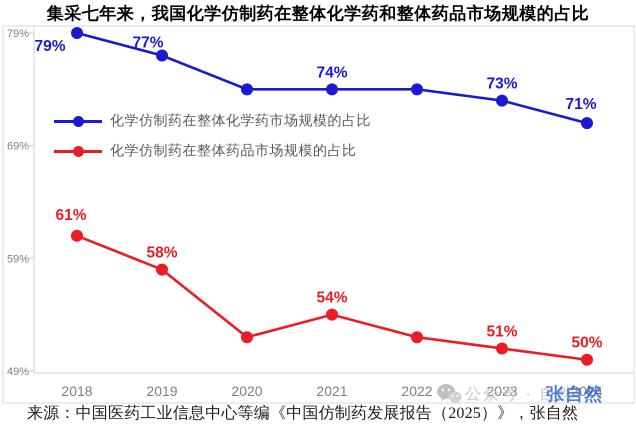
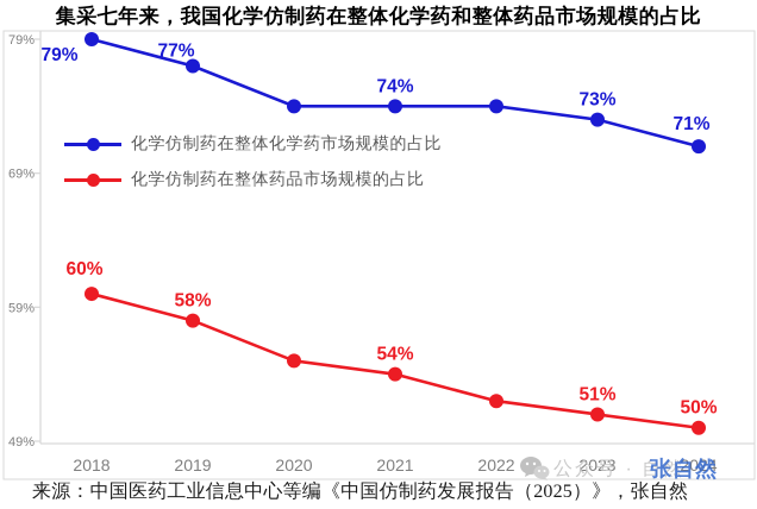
化学仿制药在整体药品市场规模的占比/2018: 61% -> 60%
化学仿制药在整体药品市场规模的占比/2020: 52% -> 55%
